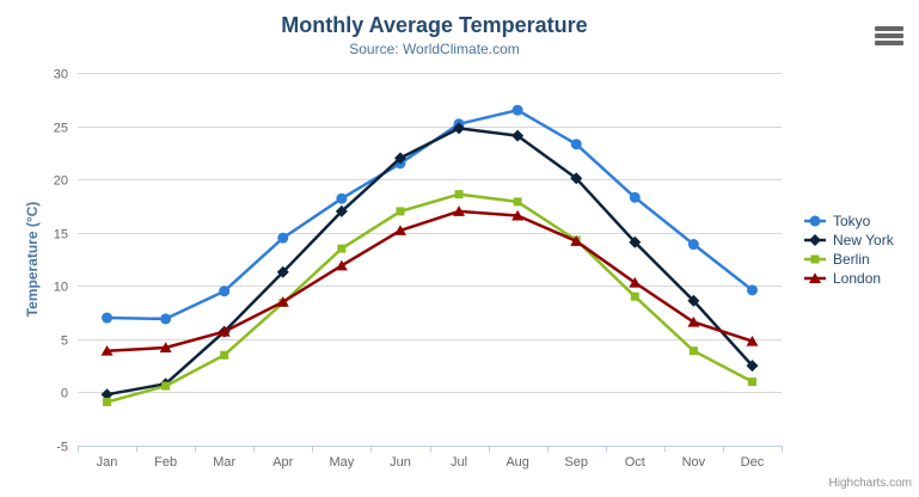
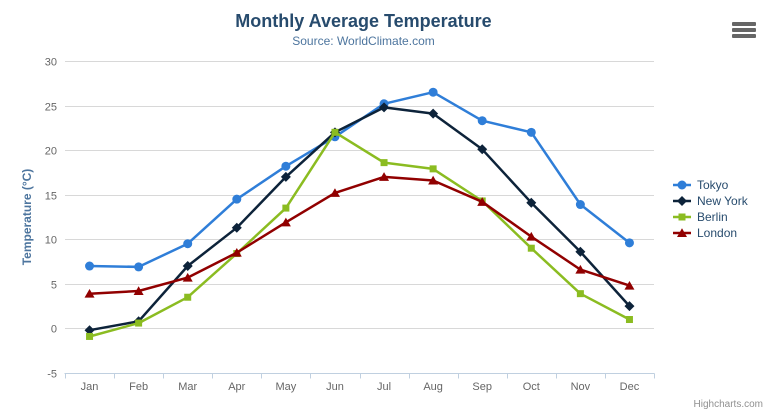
New York/Mar: 6 -> 7
Berlin/Jun: 17 -> 22
Tokyo/Oct: 18 -> 22
